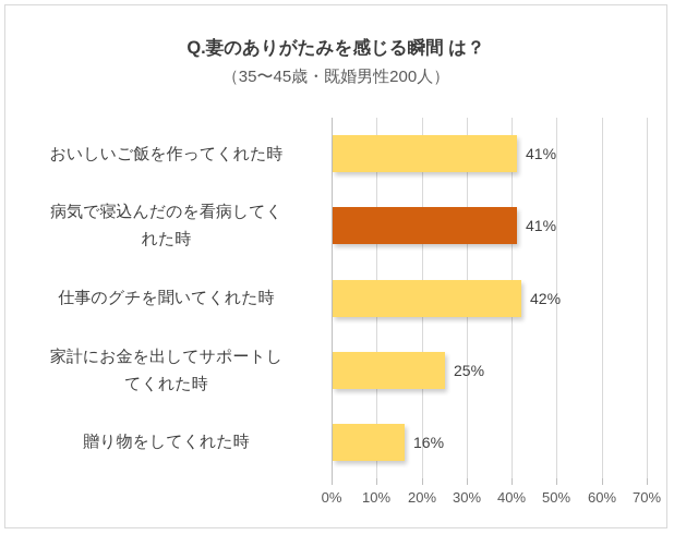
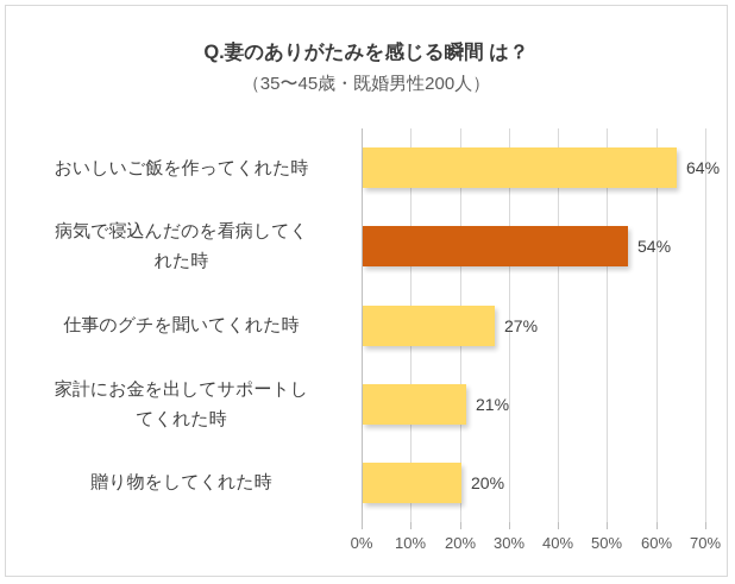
おいしいご飯を作ってくれた時: 41% -> 64%
病気で寝込んだのを看病してくれた時: 41% -> 54%
仕事のグチを聞いてくれた時: 42% -> 27%
家計にお金を出してサポートしてくれた時: 25% -> 21%
贈り物をしてくれた時: 16% -> 20%
